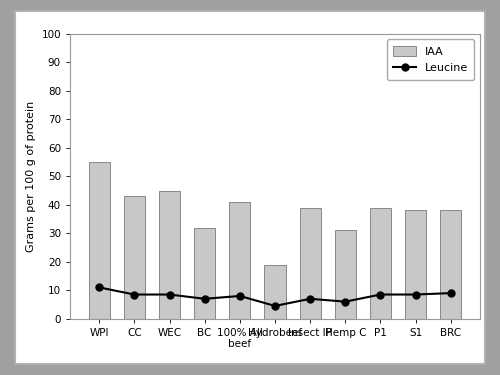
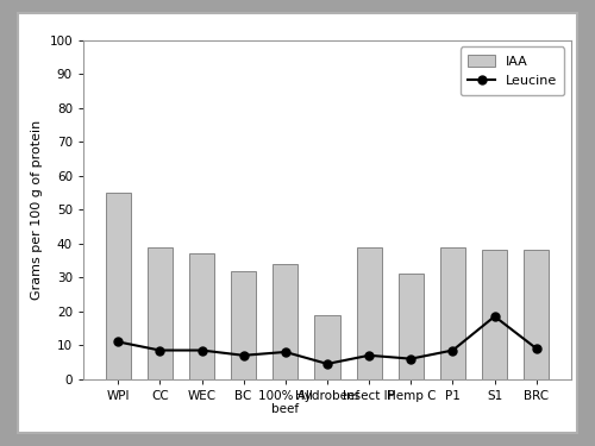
IAA/CC: 43 -> 39
IAA/WEC: 45 -> 37
IAA/100% All beef: 41 -> 34
Leucine/S1: 8.5 -> 18.5
